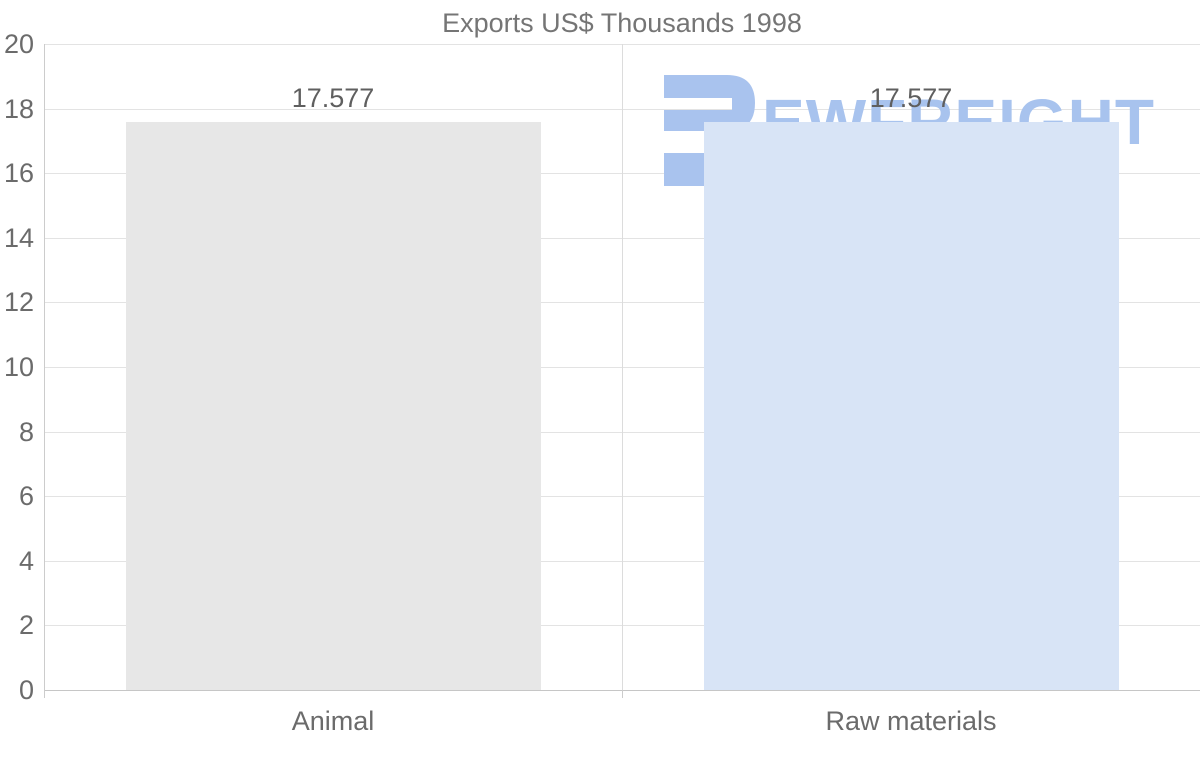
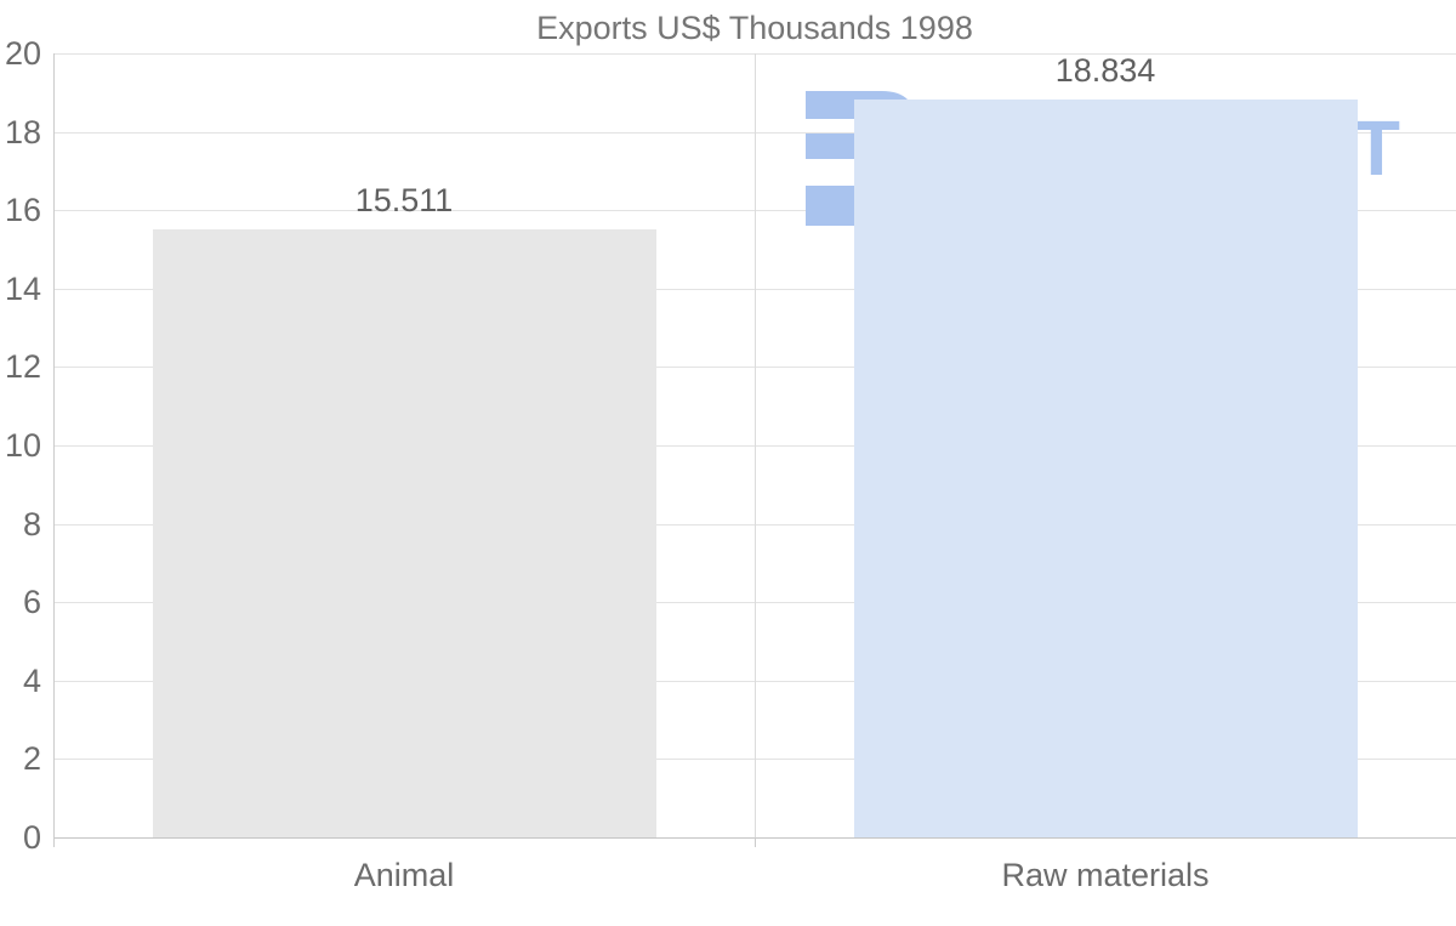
Animal: 17.577 -> 15.511
Raw materials: 17.577 -> 18.834
